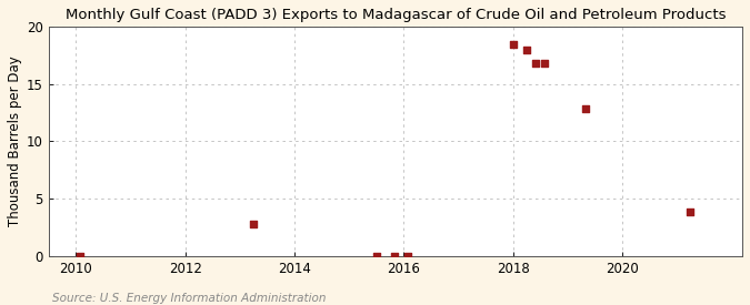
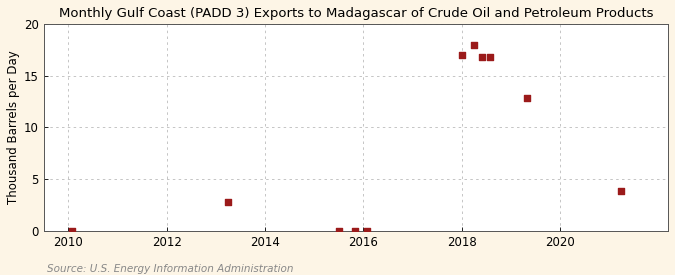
2018: 18.4 -> 17.0
